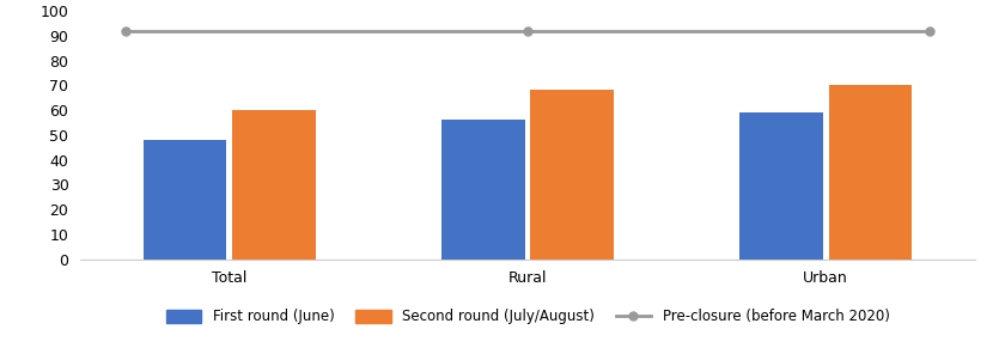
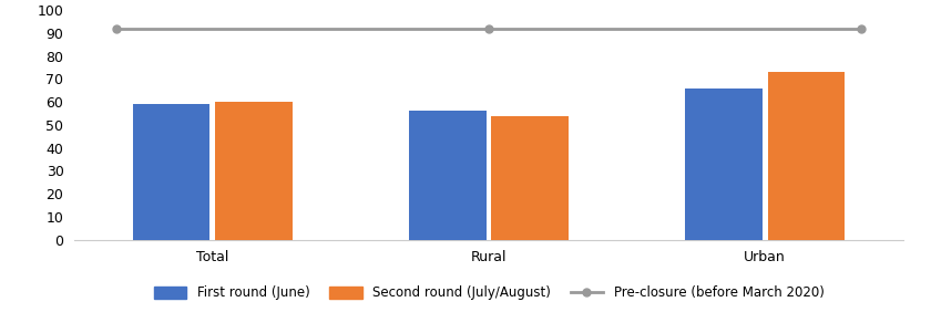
First round (June)/Total: 48 -> 59
Second round (July/August)/Rural: 68 -> 54
First round (June)/Urban: 59 -> 66
Second round (July/August)/Urban: 70 -> 73
